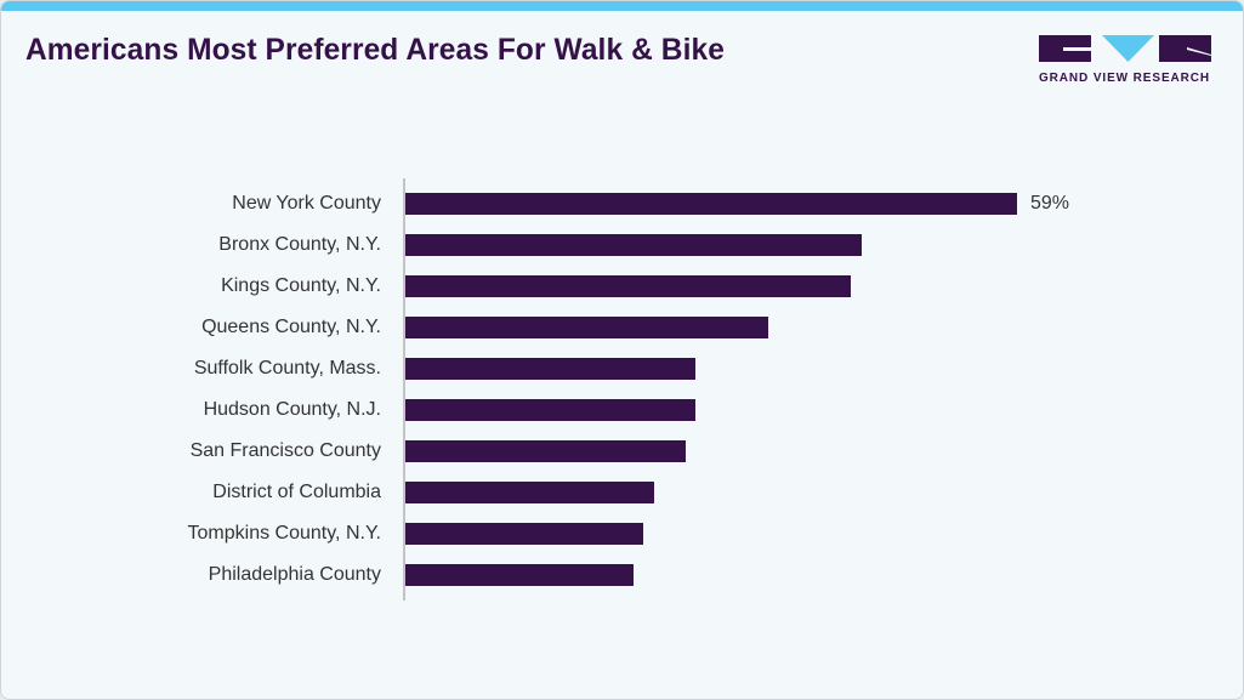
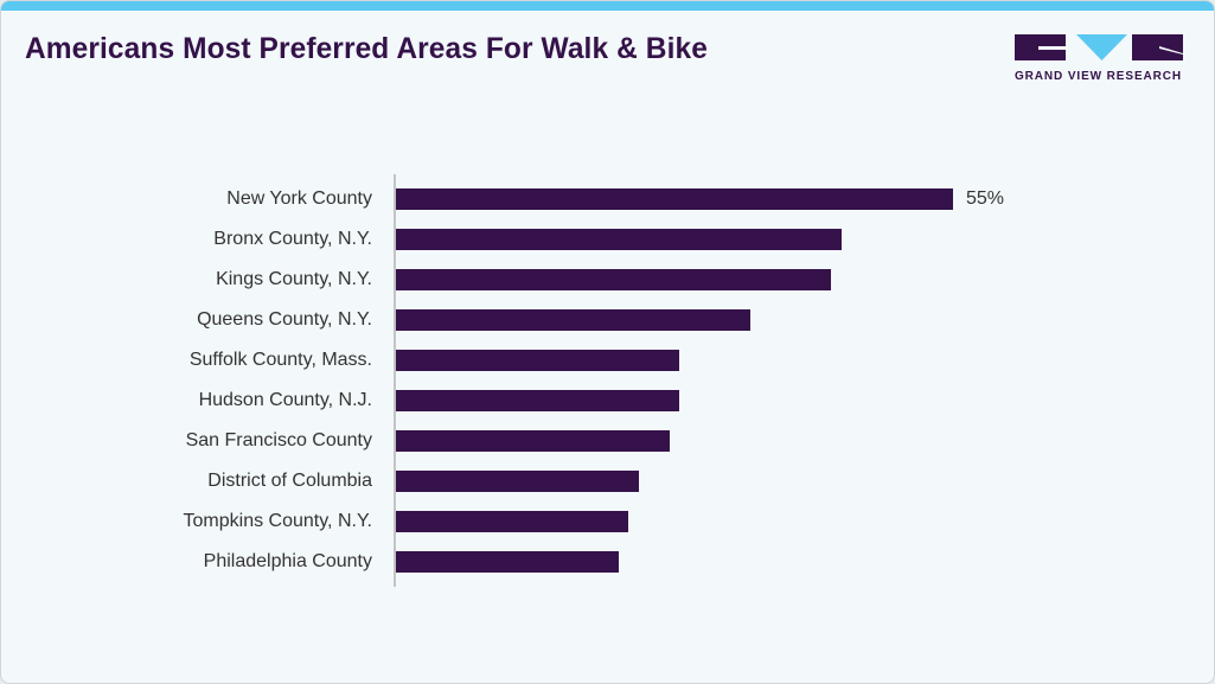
New York County: 59% -> 55%
